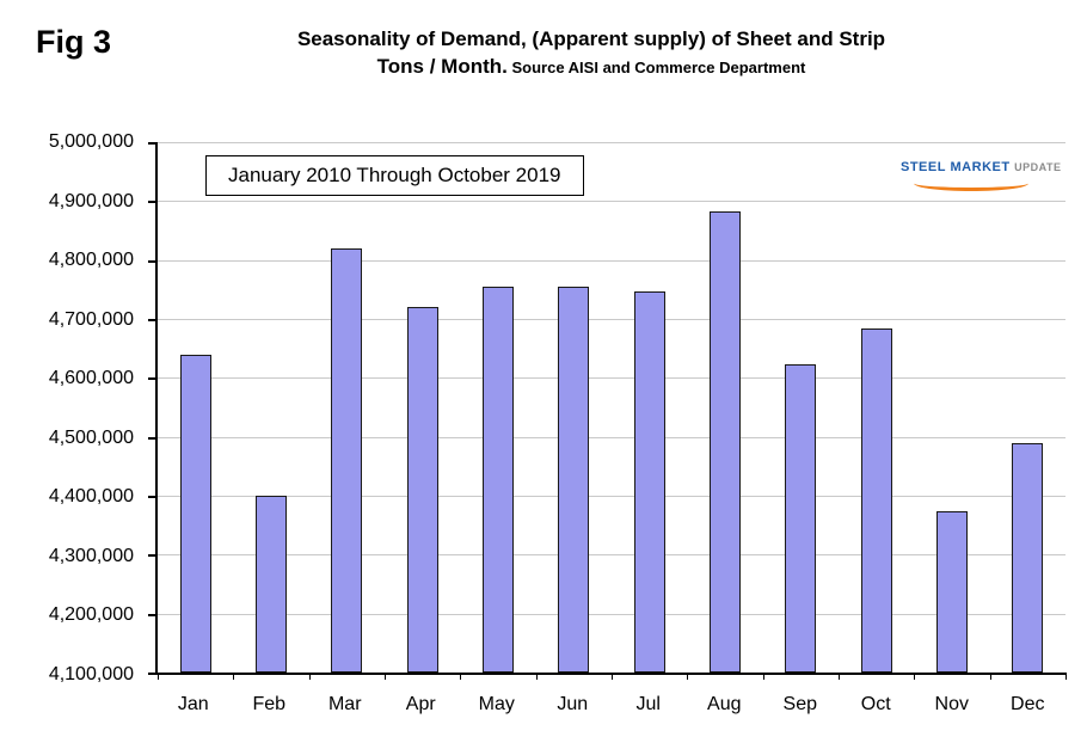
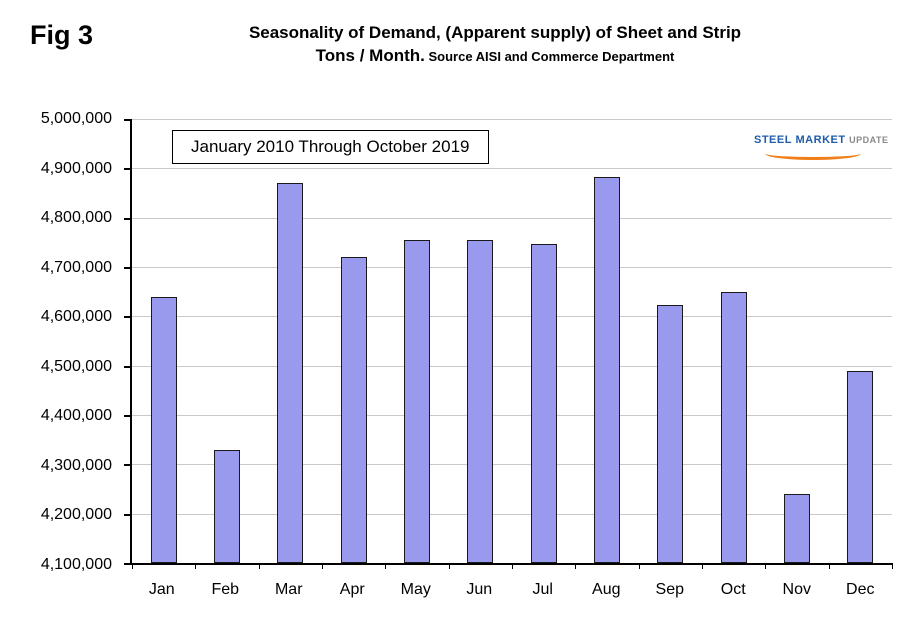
Feb: 4400000 -> 4330000
Mar: 4820000 -> 4870000
Oct: 4680000 -> 4650000
Nov: 4370000 -> 4240000
